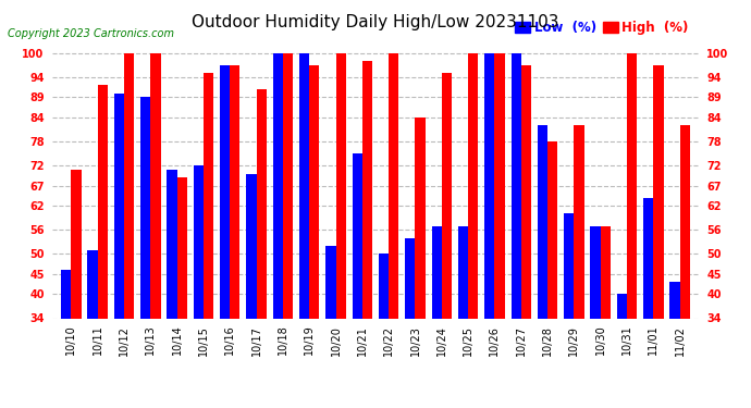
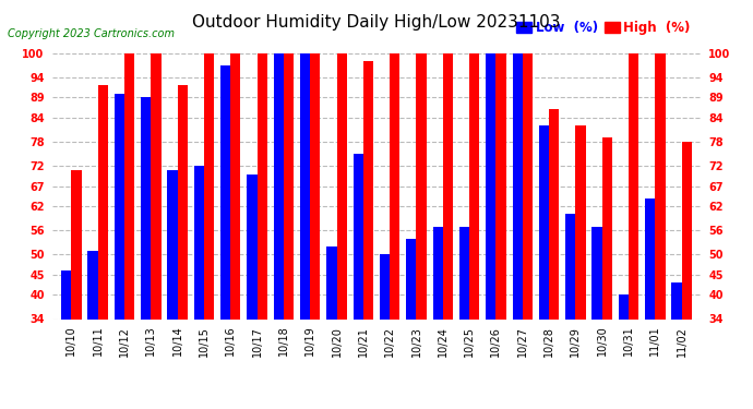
High (%)/10/14: 69 -> 92
High (%)/10/15: 95 -> 100
High (%)/10/16: 97 -> 100
High (%)/10/17: 91 -> 100
High (%)/10/19: 97 -> 100
High (%)/10/23: 84 -> 100
High (%)/10/24: 95 -> 100
High (%)/10/27: 97 -> 100
High (%)/10/28: 78 -> 86
High (%)/10/30: 57 -> 79
High (%)/11/01: 97 -> 100
High (%)/11/02: 82 -> 78
